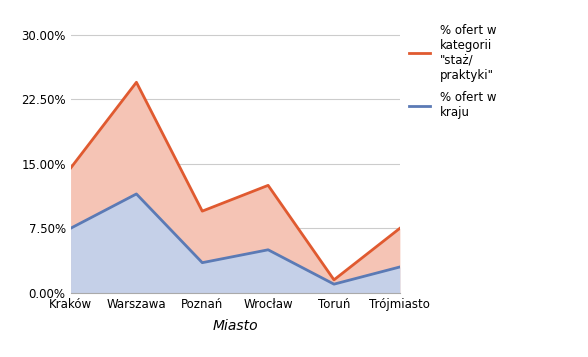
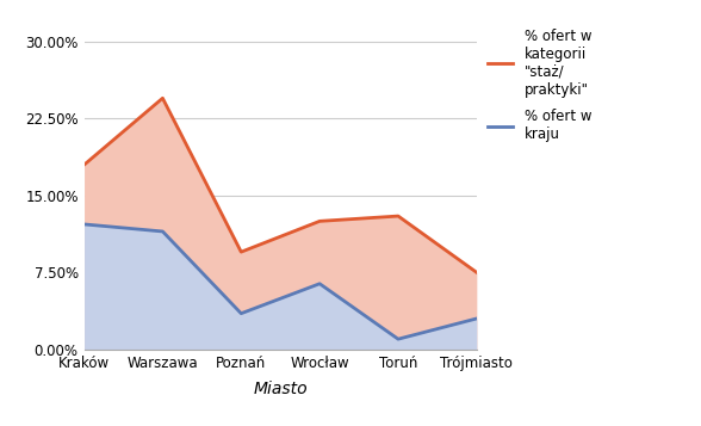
% ofert w kategorii "staż/ praktyki"/Kraków: 14.5% -> 18.0%
% ofert w kraju/Kraków: 7.5% -> 12.2%
% ofert w kraju/Wrocław: 5.0% -> 6.4%
% ofert w kategorii "staż/ praktyki"/Toruń: 1.5% -> 13.0%
